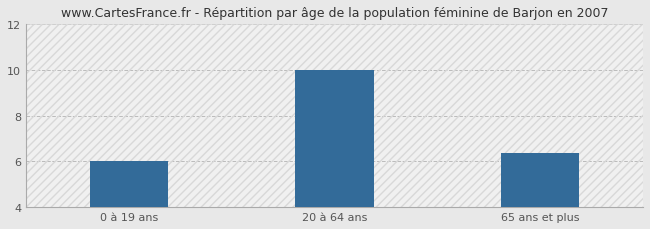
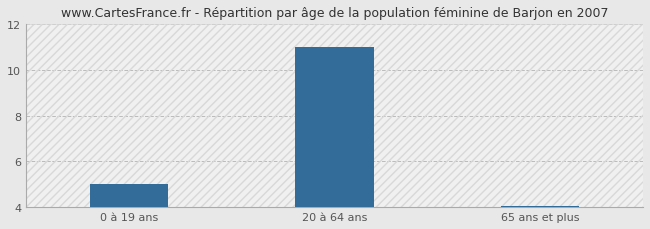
0 à 19 ans: 6.00 -> 5.00
20 à 64 ans: 10.00 -> 11.00
65 ans et plus: 6.35 -> 4.07
